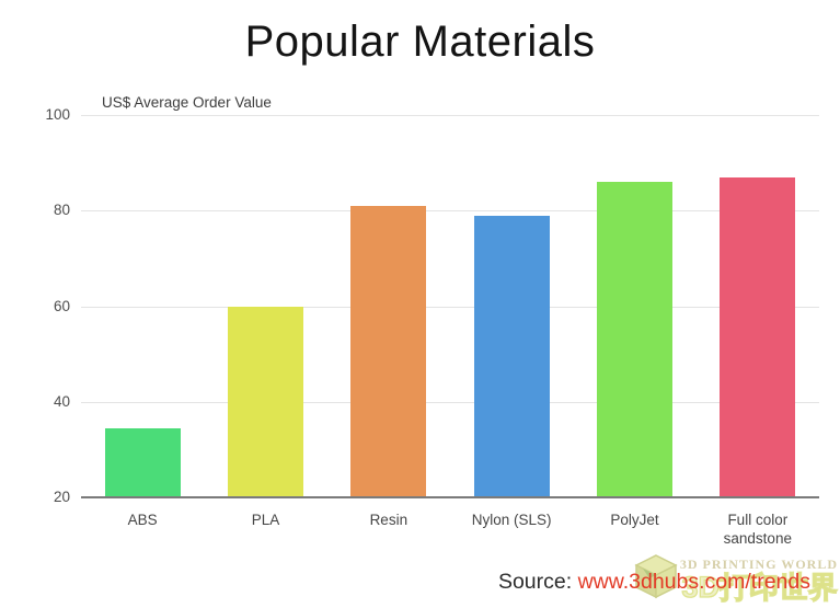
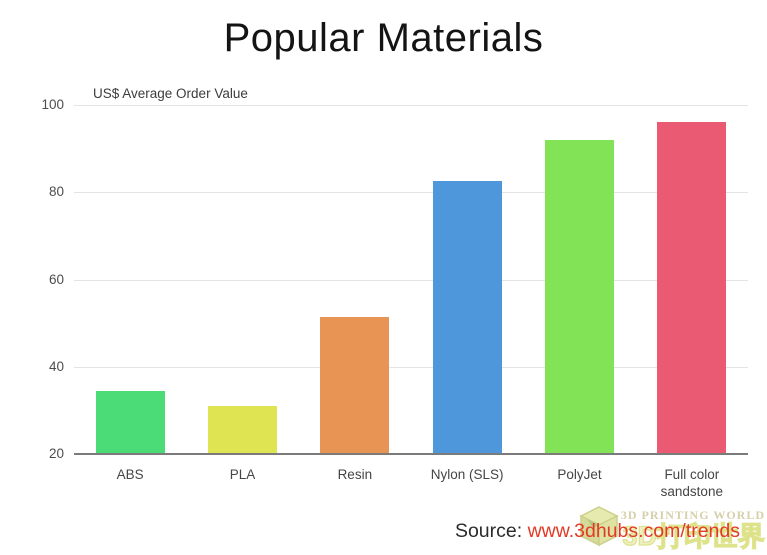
PLA: 60 -> 31
Resin: 81 -> 52
Nylon (SLS): 79 -> 82
PolyJet: 86 -> 92
Full color sandstone: 87 -> 96
